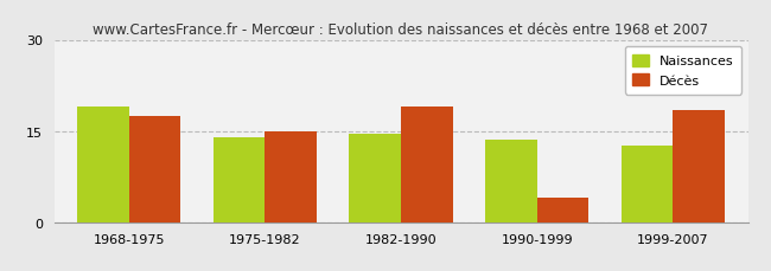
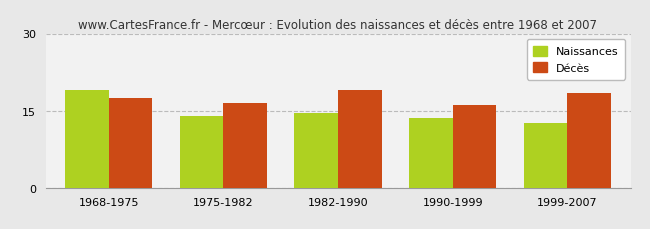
Décès/1975-1982: 15.0 -> 16.5
Décès/1990-1999: 4.0 -> 16.0
